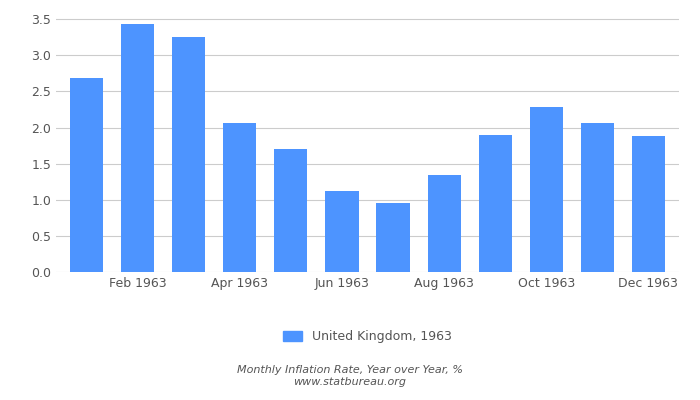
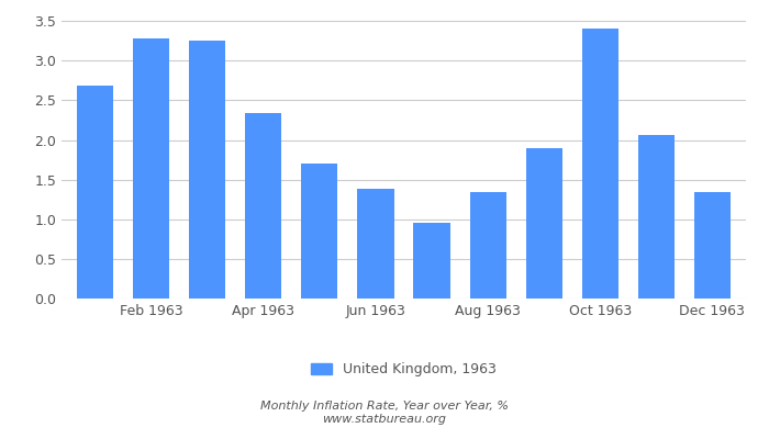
Feb 1963: 3.44 -> 3.28
Apr 1963: 2.07 -> 2.34
Jun 1963: 1.12 -> 1.38
Oct 1963: 2.29 -> 3.40
Dec 1963: 1.89 -> 1.34
